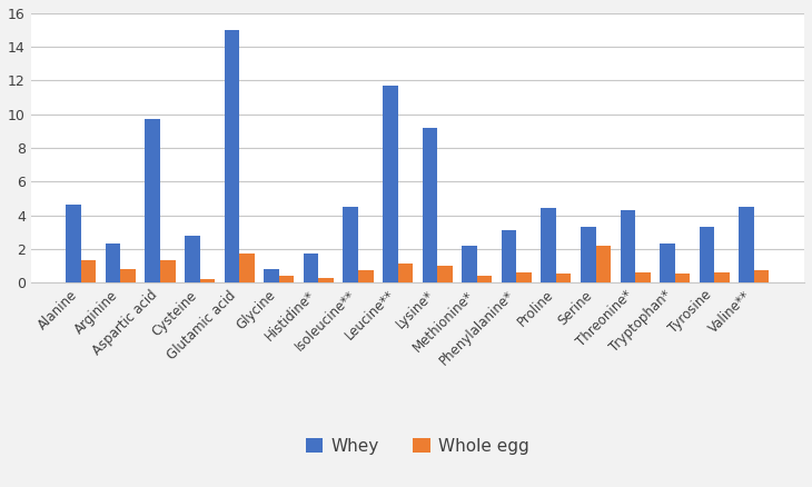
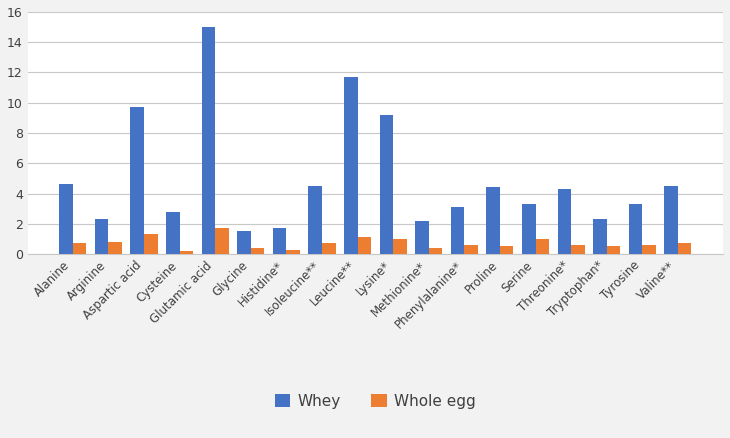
Whole egg/Alanine: 1.3 -> 0.7
Whey/Glycine: 0.8 -> 1.5
Whole egg/Serine: 2.2 -> 1.0
